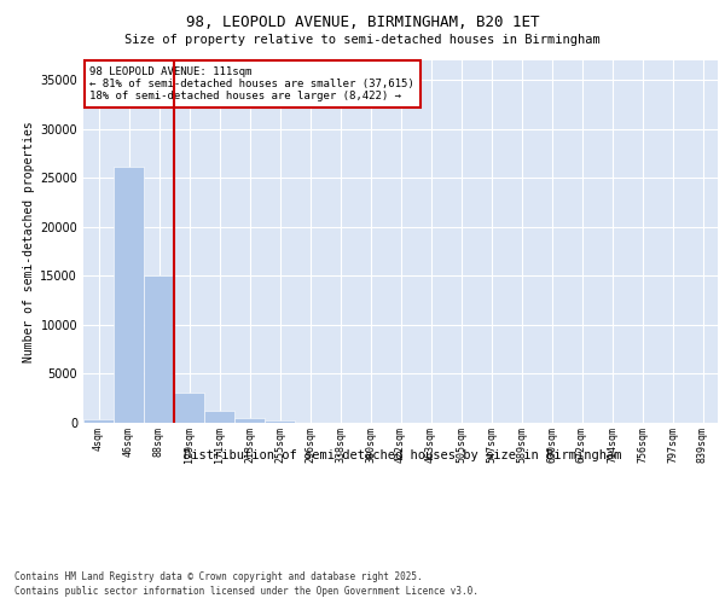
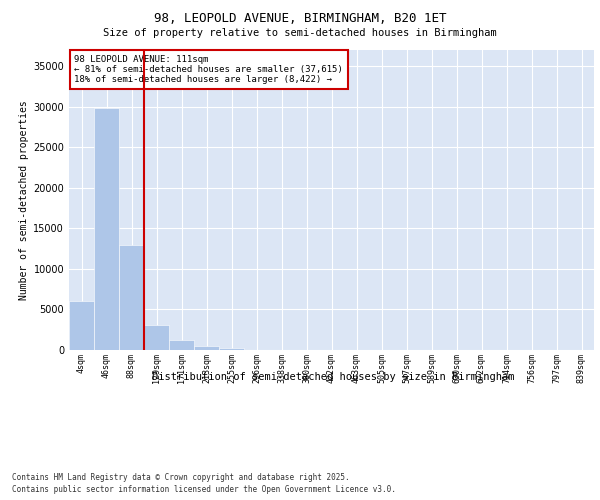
4sqm: 400 -> 6000
46sqm: 26100 -> 29800
88sqm: 15100 -> 13000
